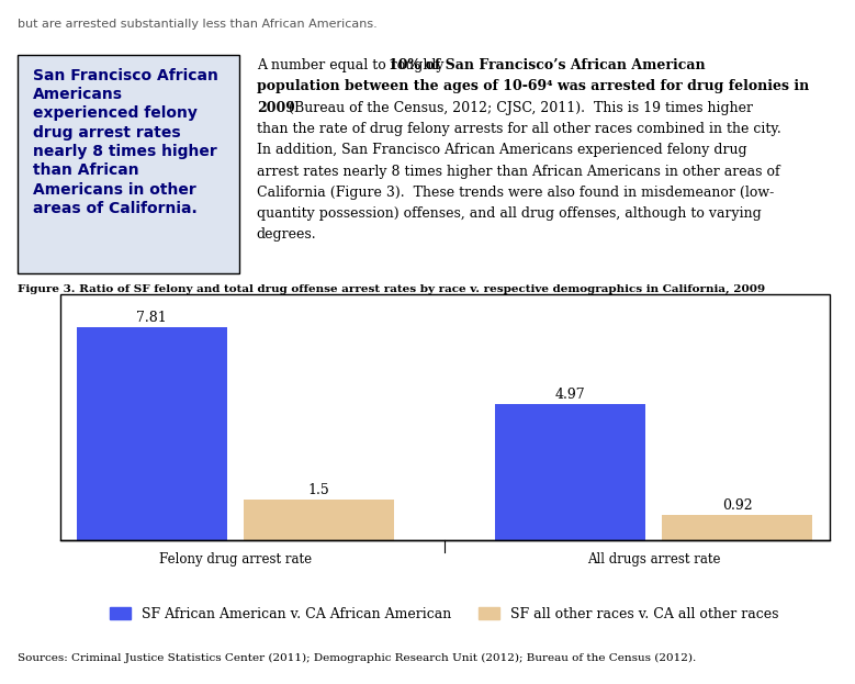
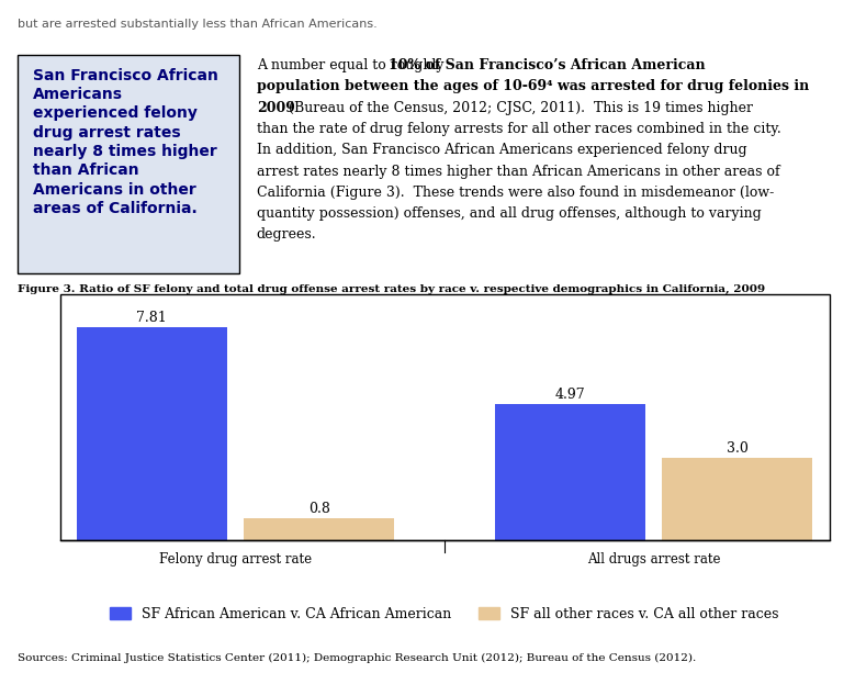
SF all other races v. CA all other races/Felony drug arrest rate: 1.5 -> 0.8
SF all other races v. CA all other races/All drugs arrest rate: 0.92 -> 3.0
